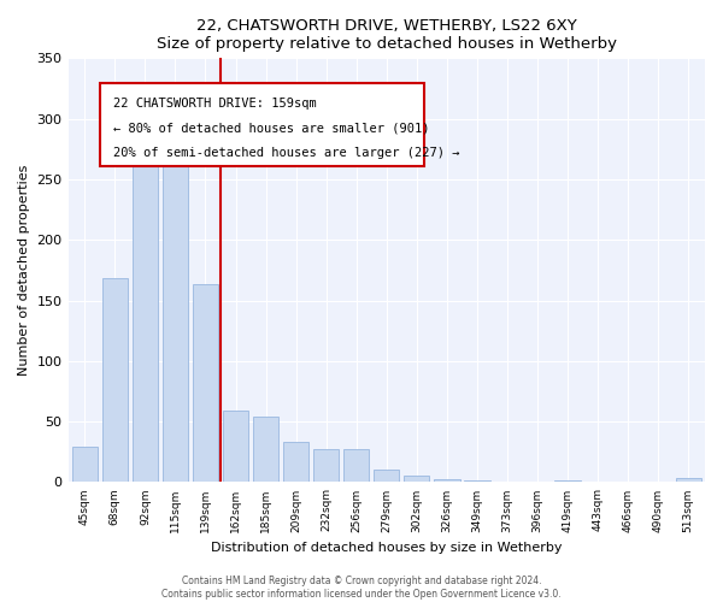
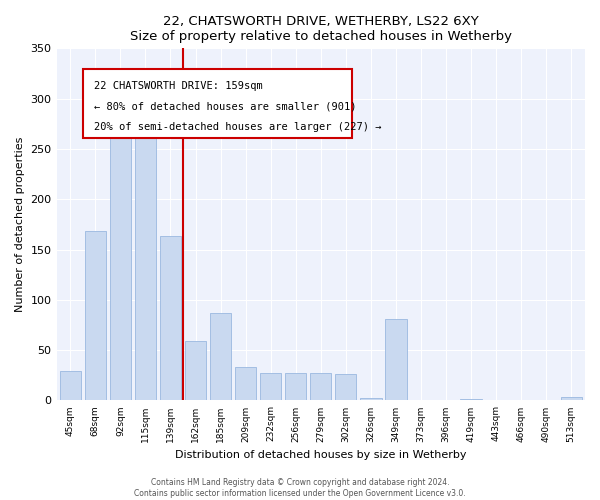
185sqm: 54 -> 87
279sqm: 10 -> 27
302sqm: 5 -> 26
349sqm: 1 -> 81
